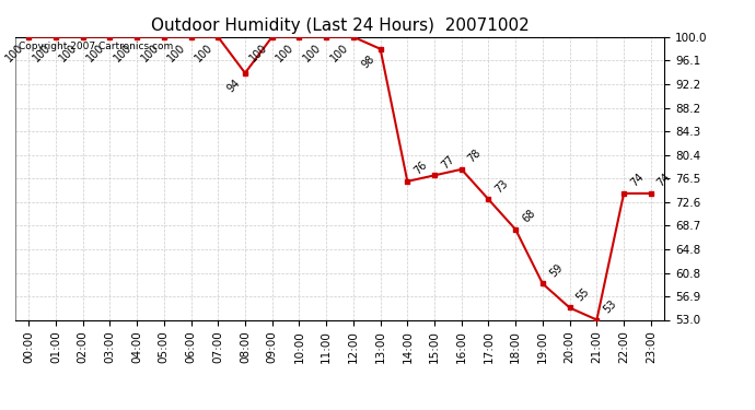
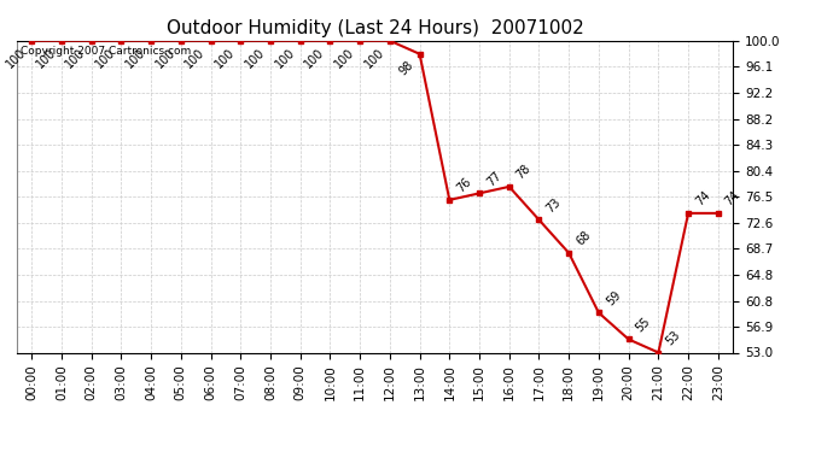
08:00: 94 -> 100
